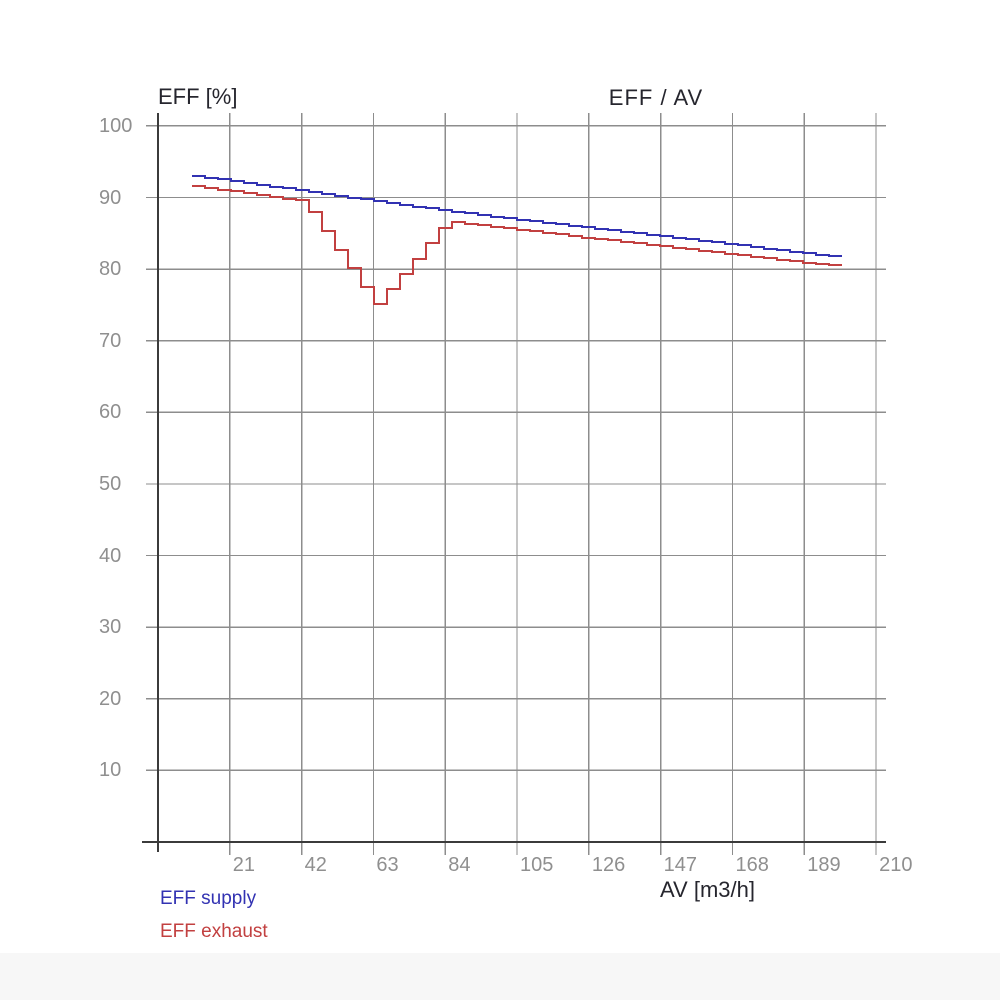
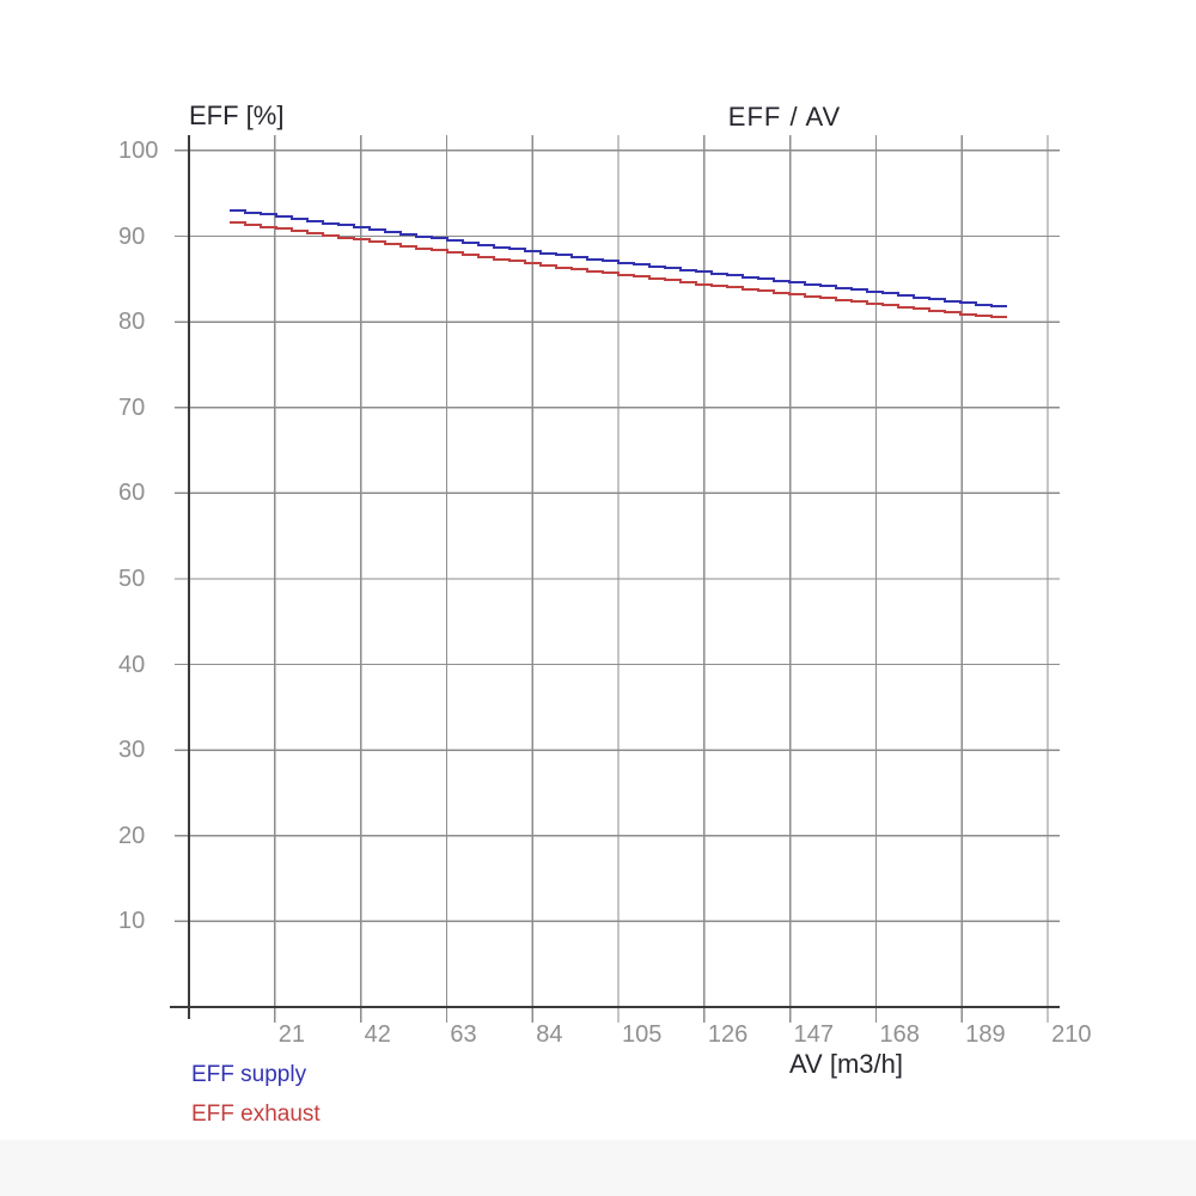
EFF exhaust/63: 75 -> 88
